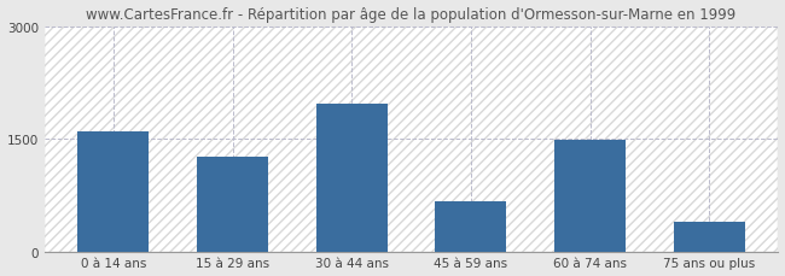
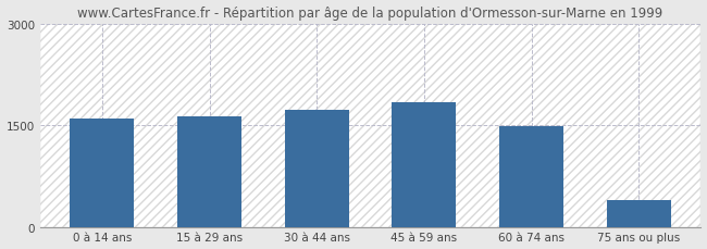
15 à 29 ans: 1260 -> 1640
30 à 44 ans: 1960 -> 1720
45 à 59 ans: 660 -> 1830
